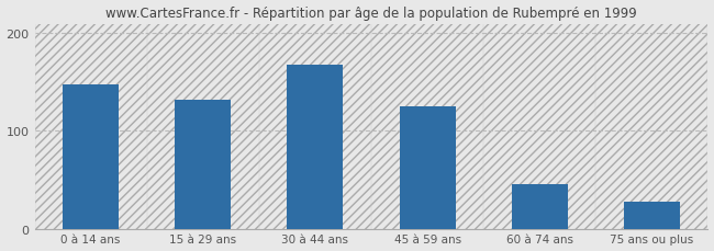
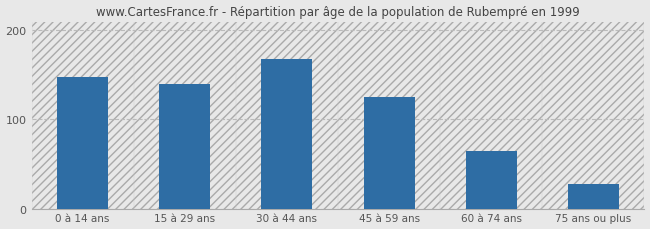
15 à 29 ans: 132 -> 140
60 à 74 ans: 46 -> 65
